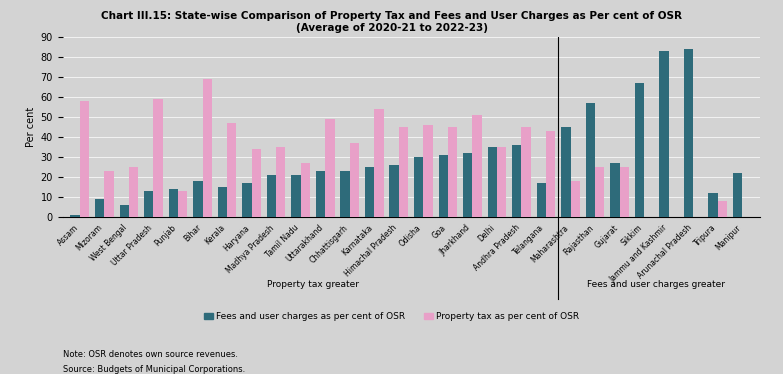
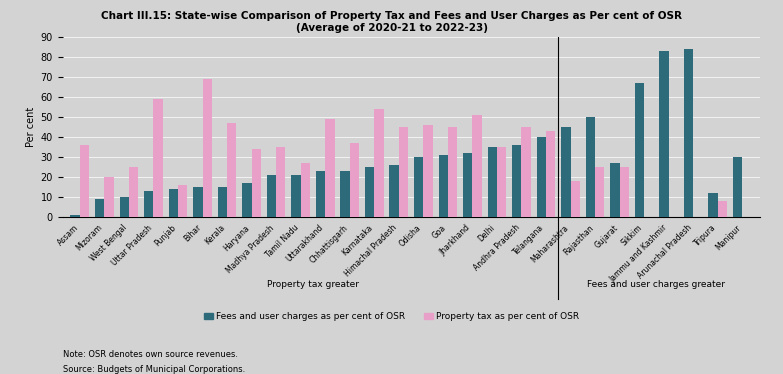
Property tax as per cent of OSR/Assam: 58 -> 36
Property tax as per cent of OSR/Mizoram: 23 -> 20
Fees and user charges as per cent of OSR/West Bengal: 6 -> 10
Property tax as per cent of OSR/Punjab: 13 -> 16
Fees and user charges as per cent of OSR/Bihar: 18 -> 15
Fees and user charges as per cent of OSR/Telangana: 17 -> 40
Fees and user charges as per cent of OSR/Rajasthan: 57 -> 50
Fees and user charges as per cent of OSR/Manipur: 22 -> 30
